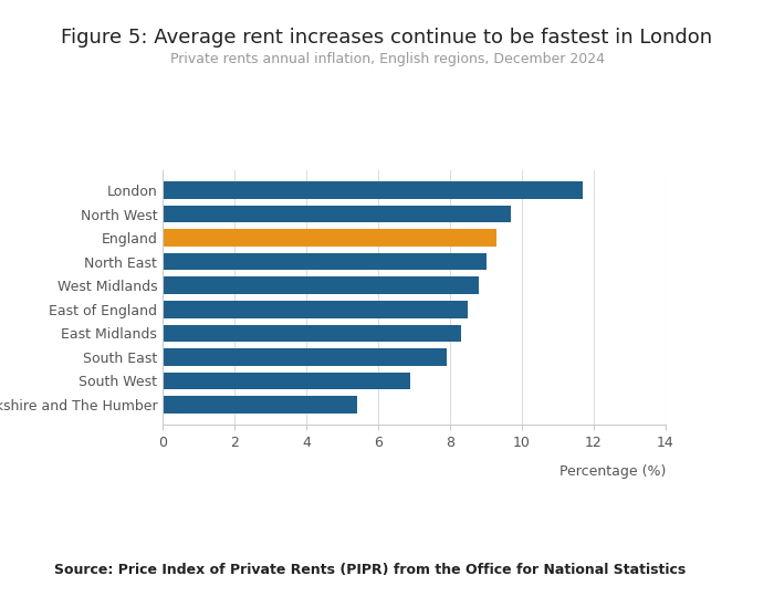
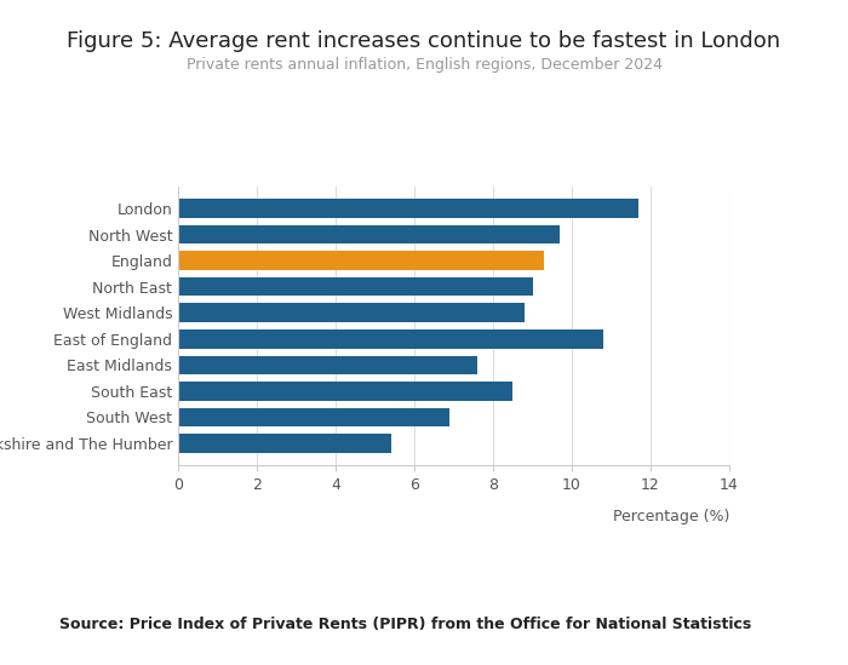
East of England: 8.5 -> 10.8
East Midlands: 8.3 -> 7.6
South East: 7.9 -> 8.5
